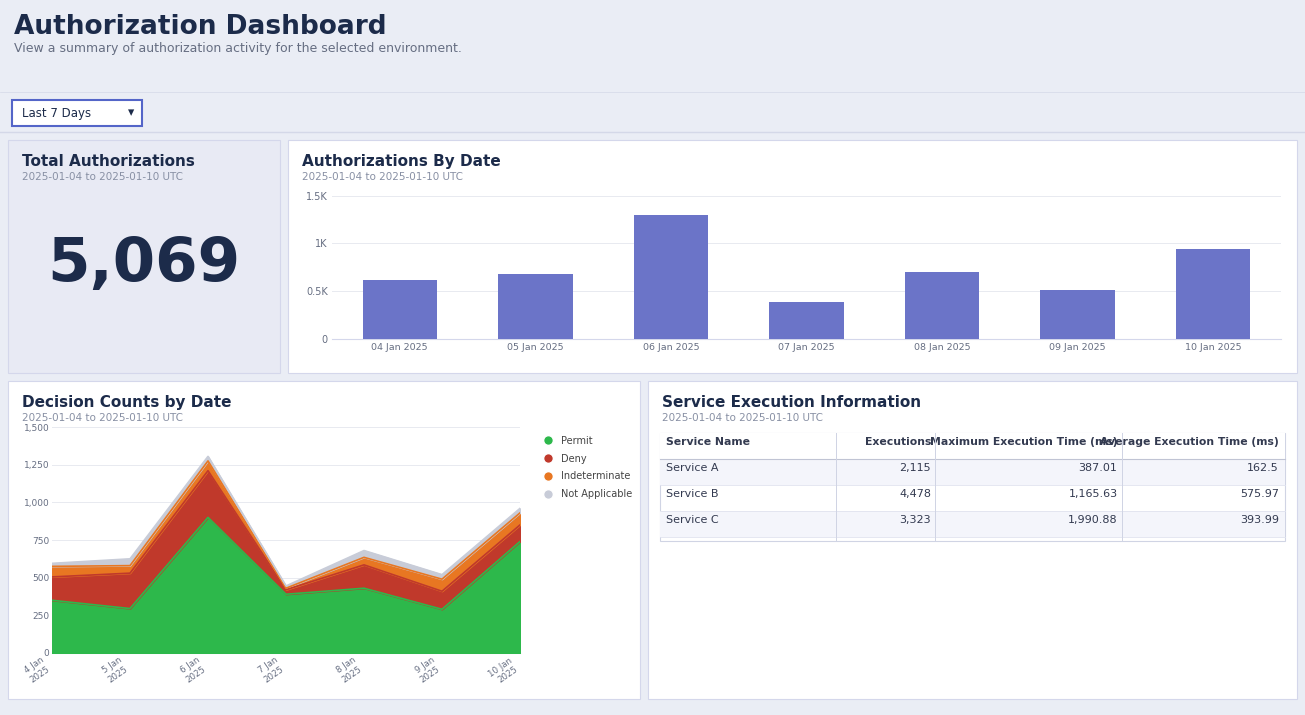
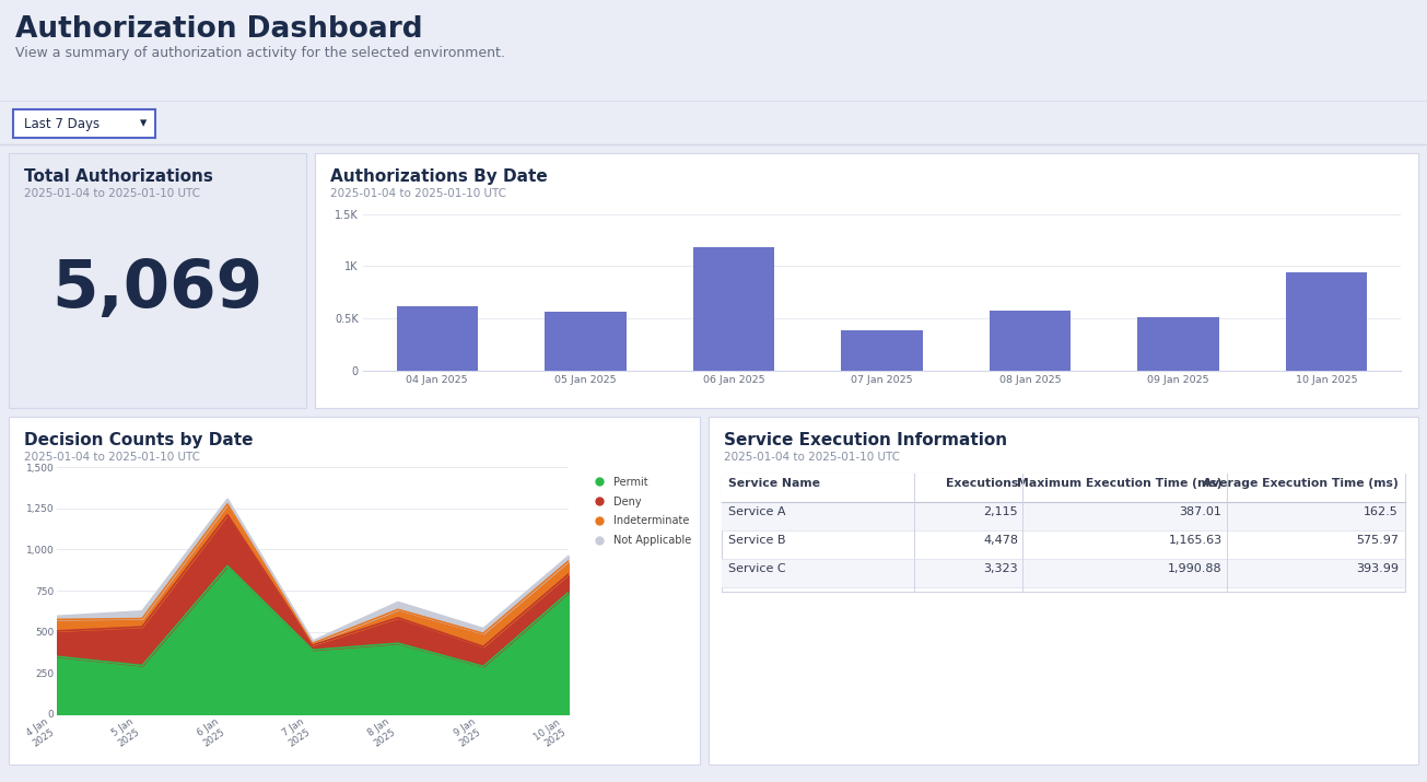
05 Jan 2025: 0.68K -> 0.56K
06 Jan 2025: 1.30K -> 1.18K
08 Jan 2025: 0.70K -> 0.58K
